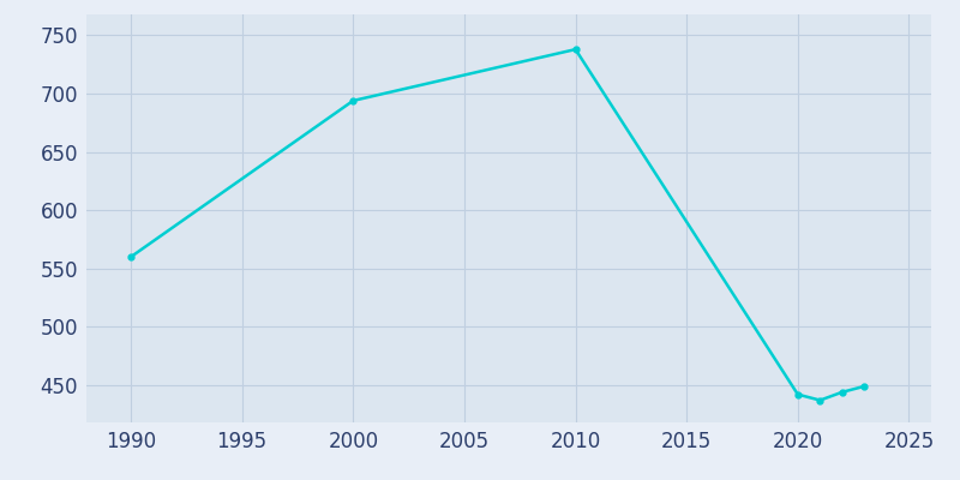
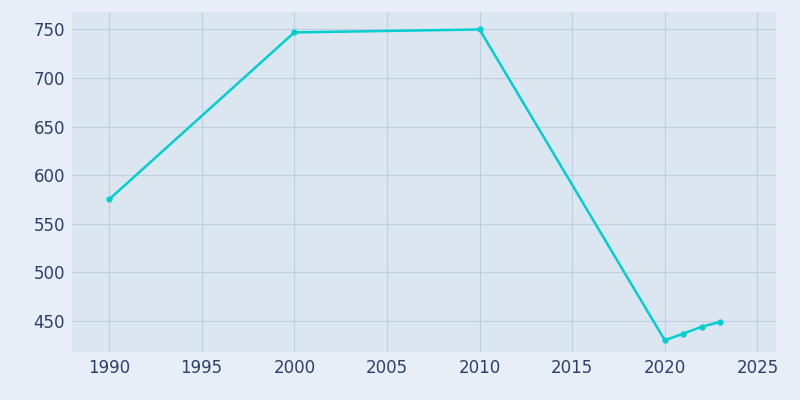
1990: 560 -> 575
2000: 694 -> 747
2010: 738 -> 750
2020: 442 -> 430
